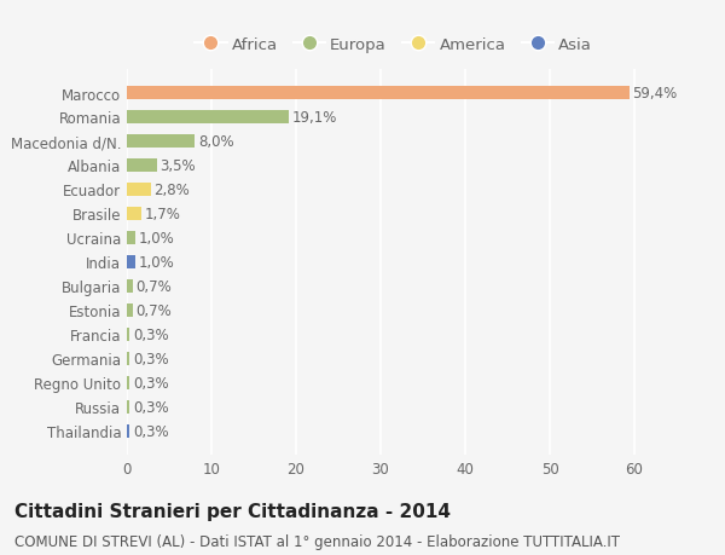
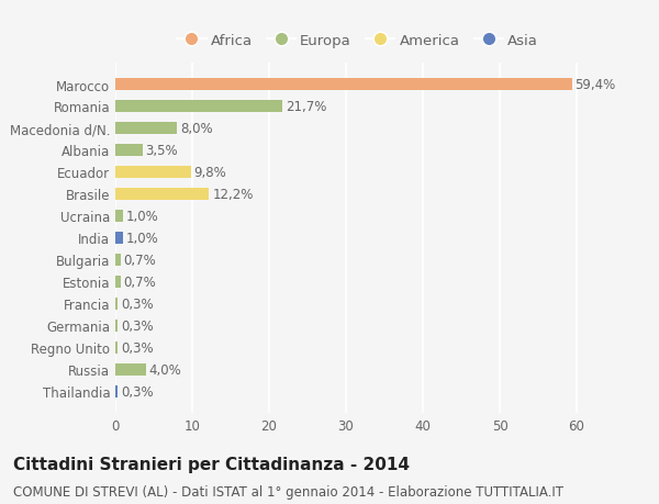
Romania: 19,1% -> 21,7%
Ecuador: 2,8% -> 9,8%
Brasile: 1,7% -> 12,2%
Russia: 0,3% -> 4,0%
